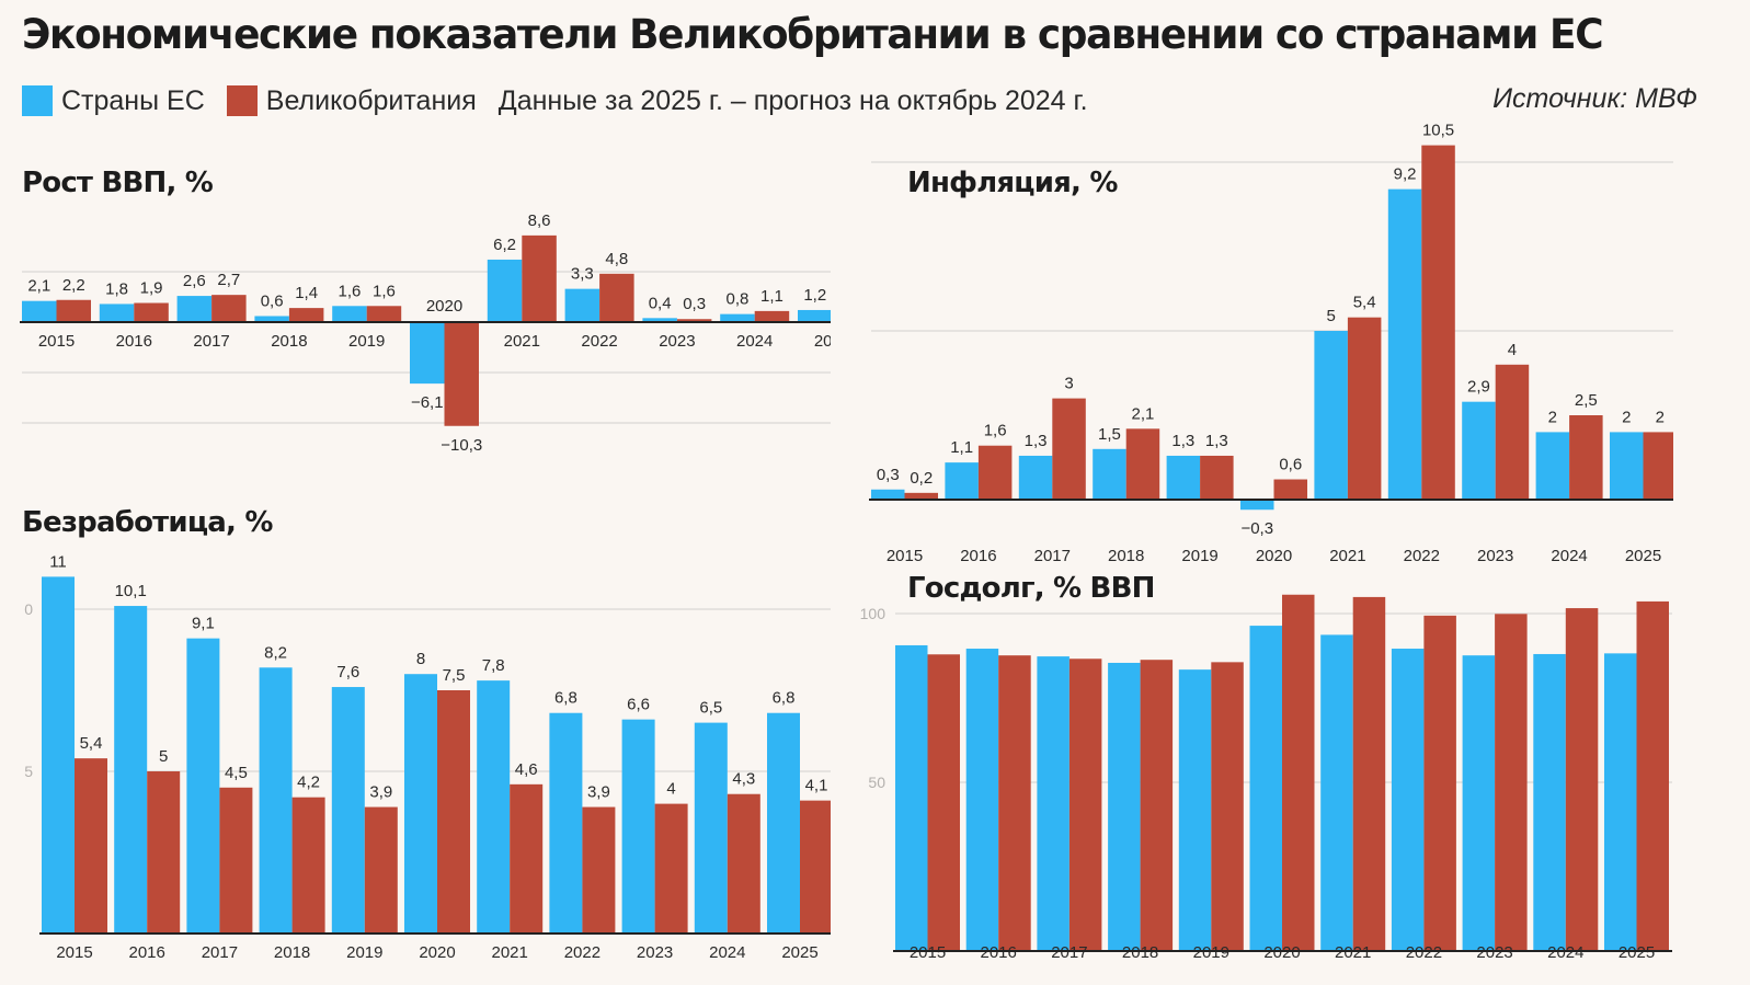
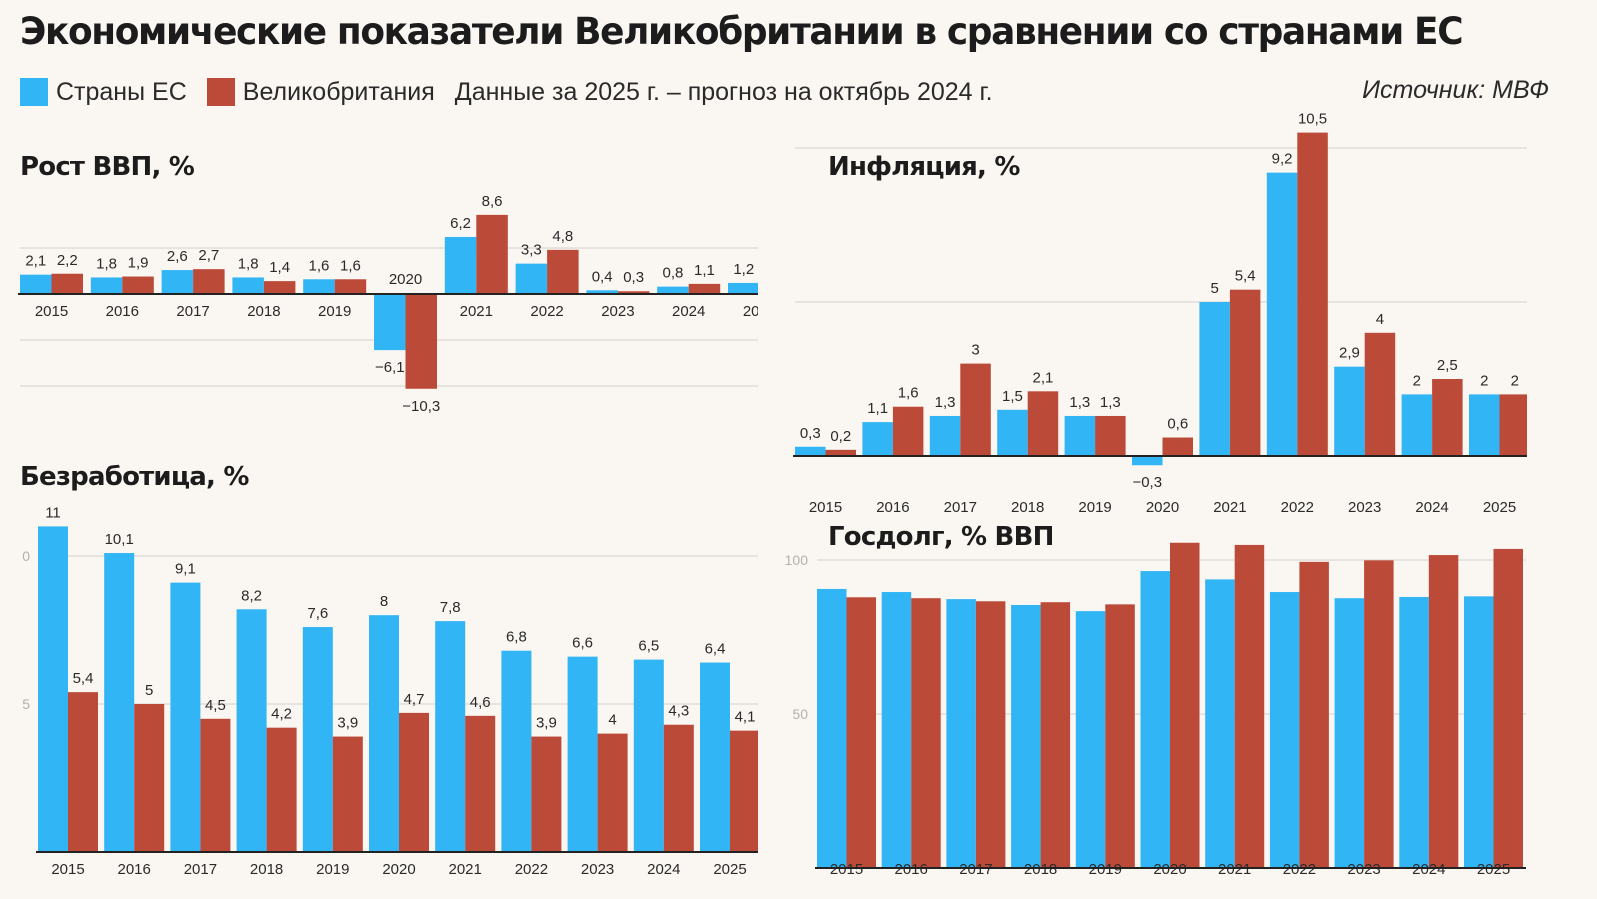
Рост ВВП, %/Страны ЕС/2018: 0,6 -> 1,8
Безработица, %/Великобритания/2020: 7,5 -> 4,7
Безработица, %/Страны ЕС/2025: 6,8 -> 6,4
